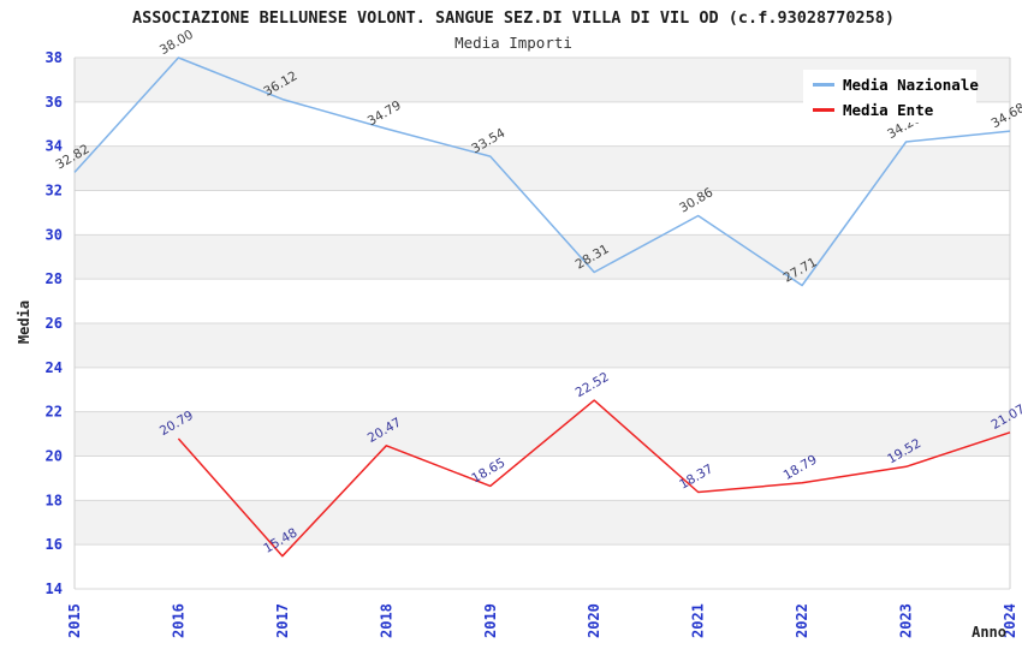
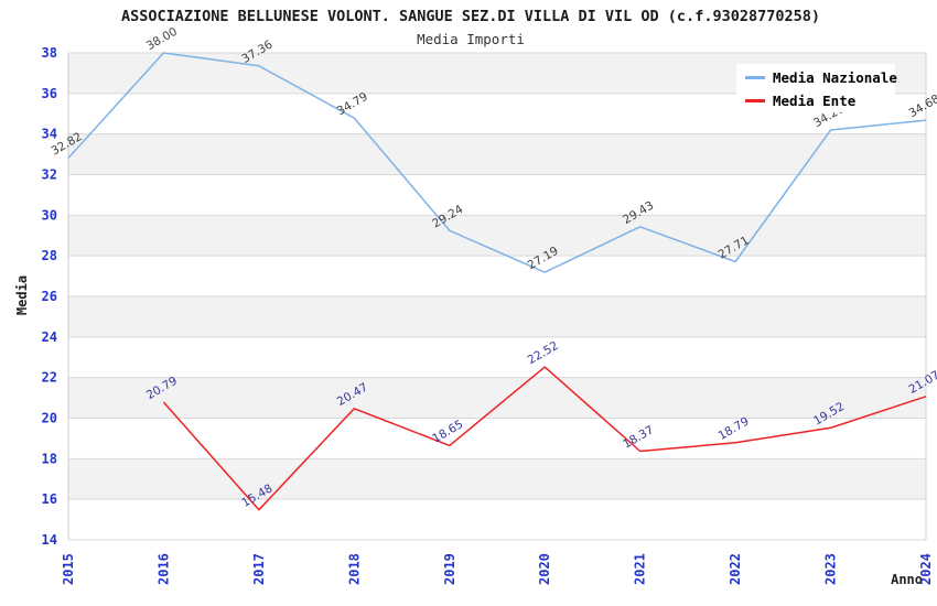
Media Nazionale/2017: 36.12 -> 37.36
Media Nazionale/2019: 33.54 -> 29.24
Media Nazionale/2020: 28.31 -> 27.19
Media Nazionale/2021: 30.86 -> 29.43
